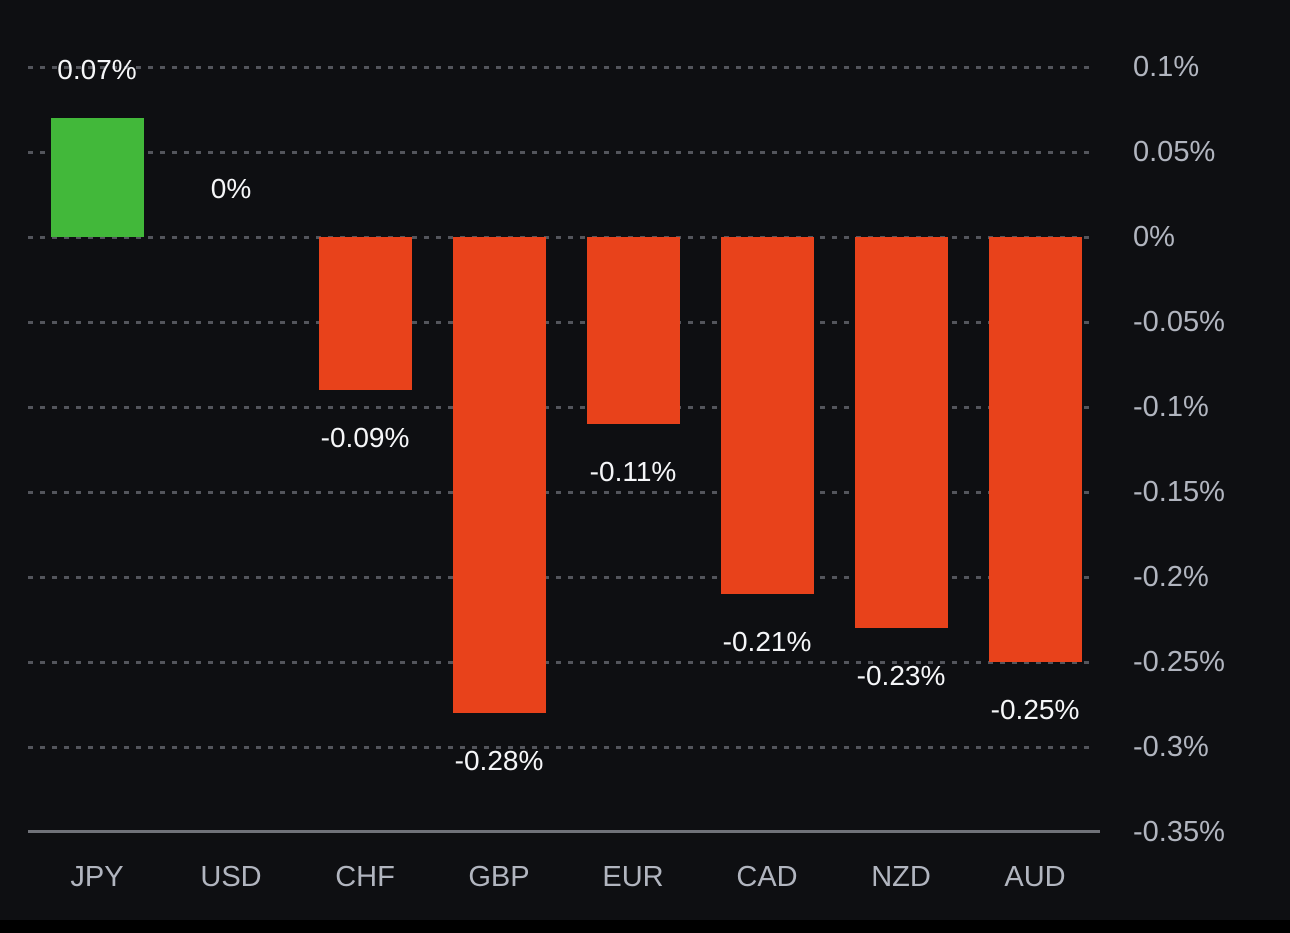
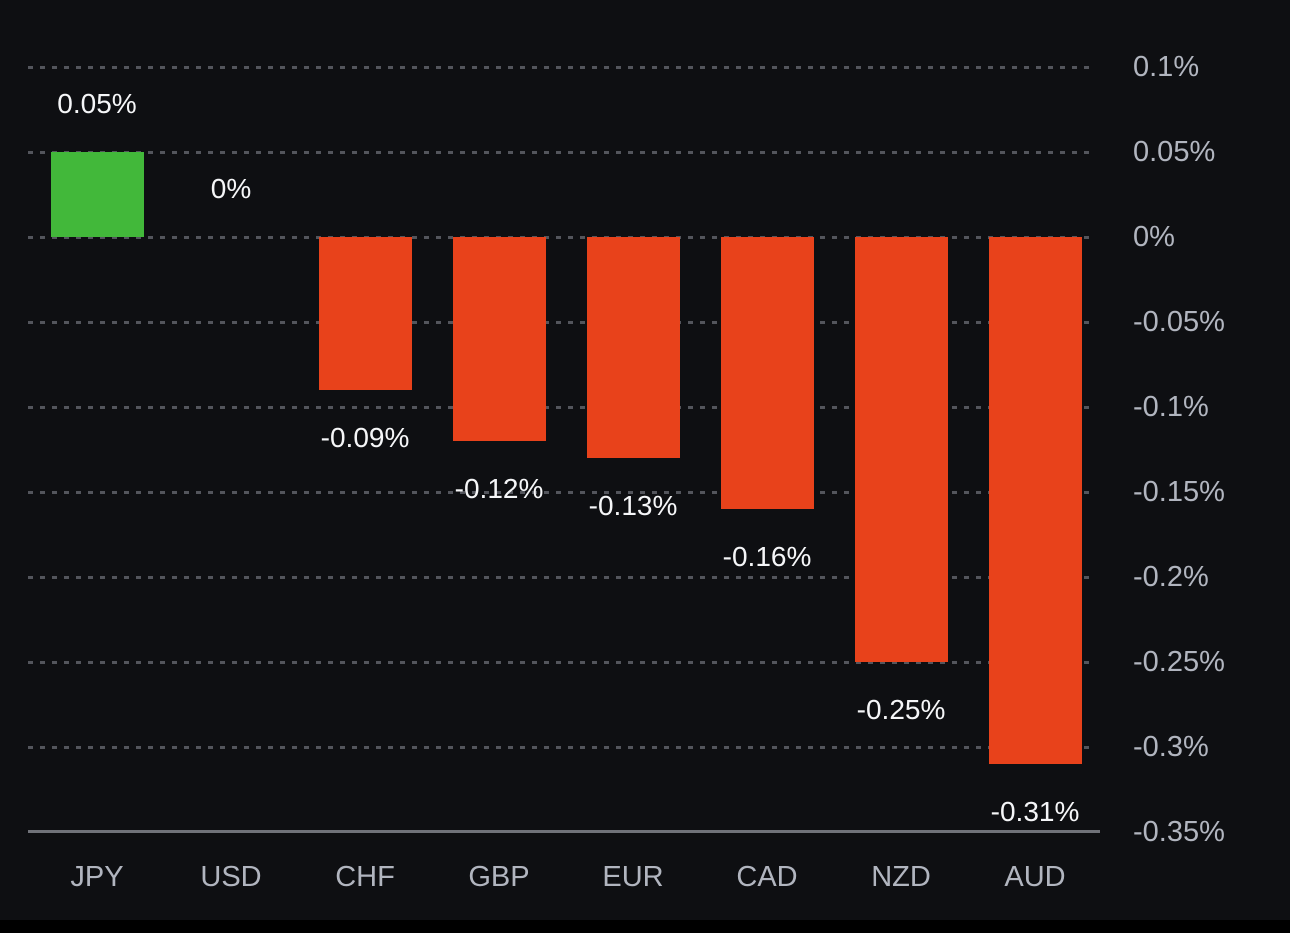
JPY: 0.07% -> 0.05%
GBP: -0.28% -> -0.12%
EUR: -0.11% -> -0.13%
CAD: -0.21% -> -0.16%
NZD: -0.23% -> -0.25%
AUD: -0.25% -> -0.31%
